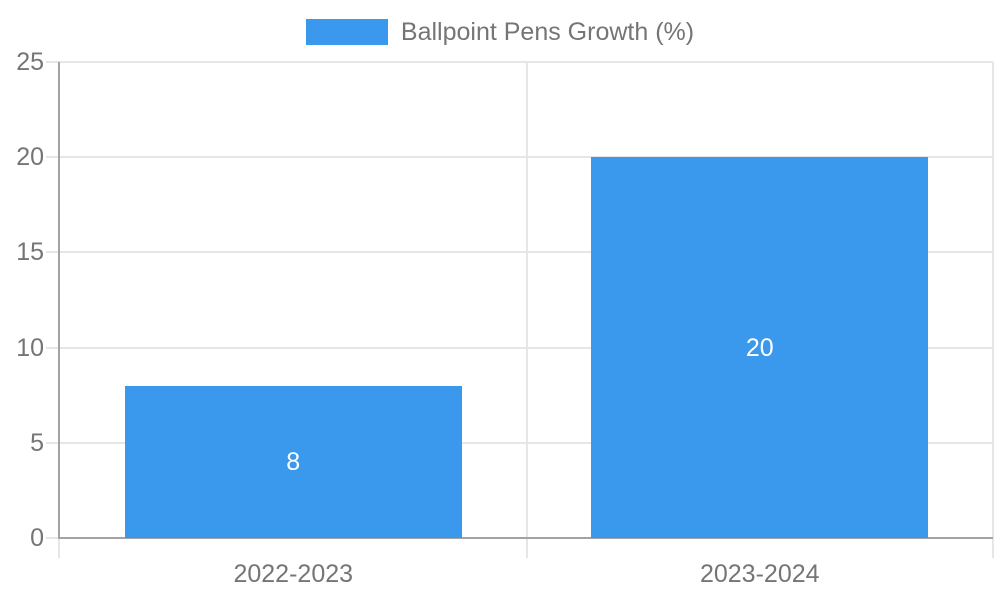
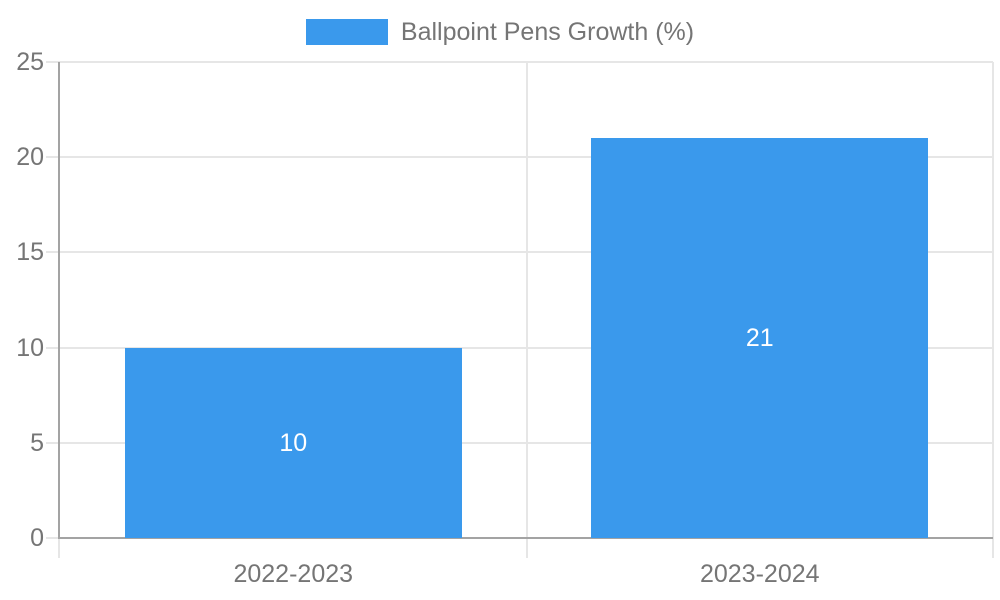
2022-2023: 8 -> 10
2023-2024: 20 -> 21
